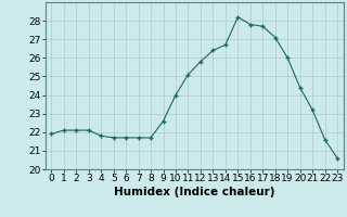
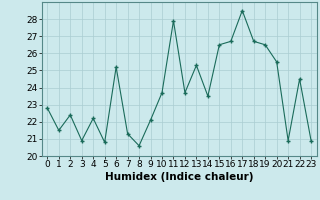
0: 21.9 -> 22.8
1: 22.1 -> 21.5
2: 22.1 -> 22.4
3: 22.1 -> 20.9
4: 21.8 -> 22.2
5: 21.7 -> 20.8
6: 21.7 -> 25.2
7: 21.7 -> 21.3
8: 21.7 -> 20.6
9: 22.6 -> 22.1
10: 24.0 -> 23.7
11: 25.1 -> 27.9
12: 25.8 -> 23.7
13: 26.4 -> 25.3
14: 26.7 -> 23.5
15: 28.2 -> 26.5
16: 27.8 -> 26.7
17: 27.7 -> 28.5
18: 27.1 -> 26.7
19: 26.0 -> 26.5
20: 24.4 -> 25.5
21: 23.2 -> 20.9
22: 21.6 -> 24.5
23: 20.6 -> 20.9
